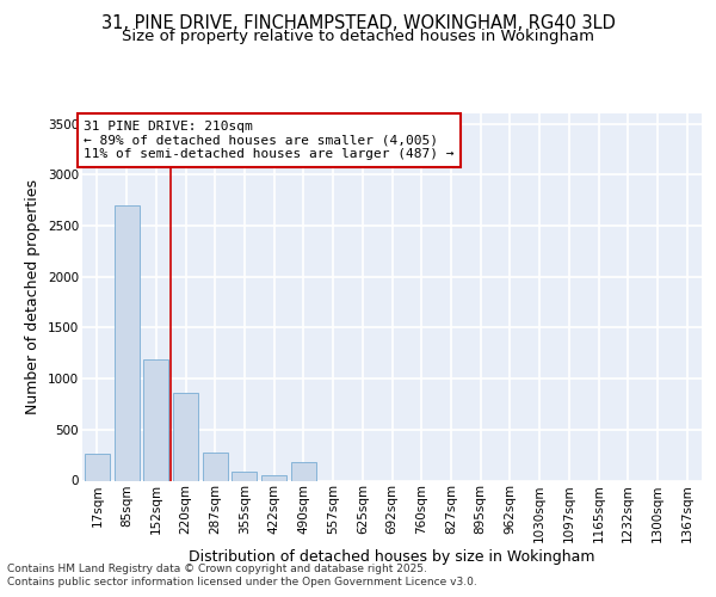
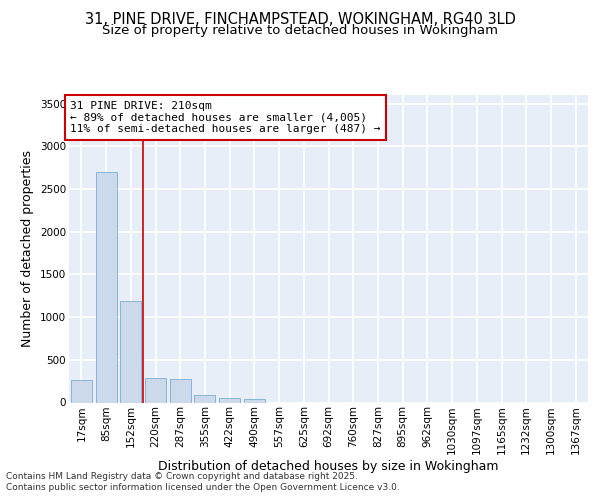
220sqm: 860 -> 280
490sqm: 180 -> 40
